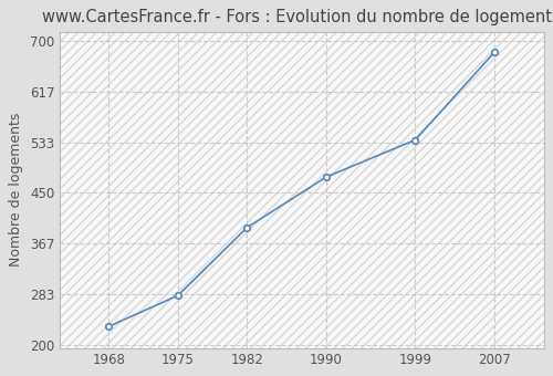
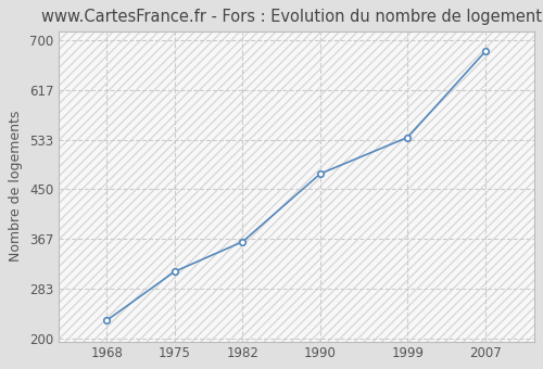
1975: 281 -> 312
1982: 393 -> 362
